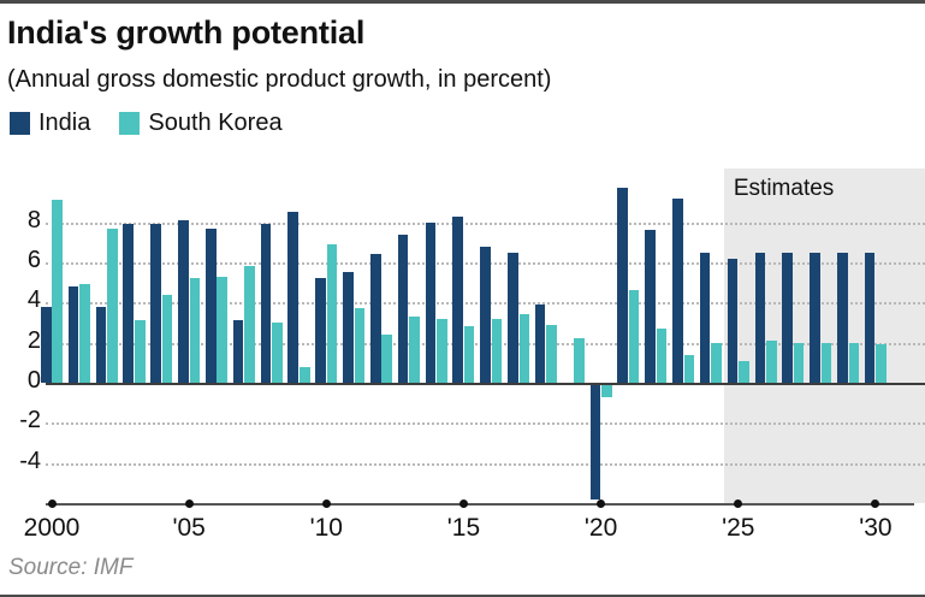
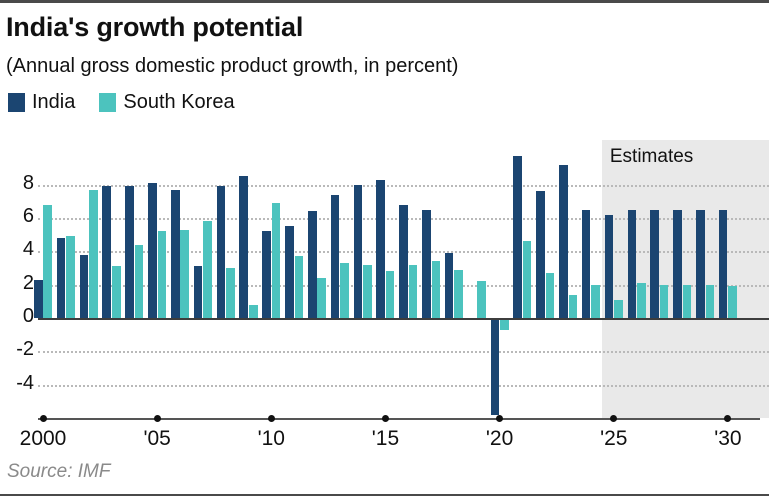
India/2000: 3.8 -> 2.3
South Korea/2000: 9.1 -> 6.8
